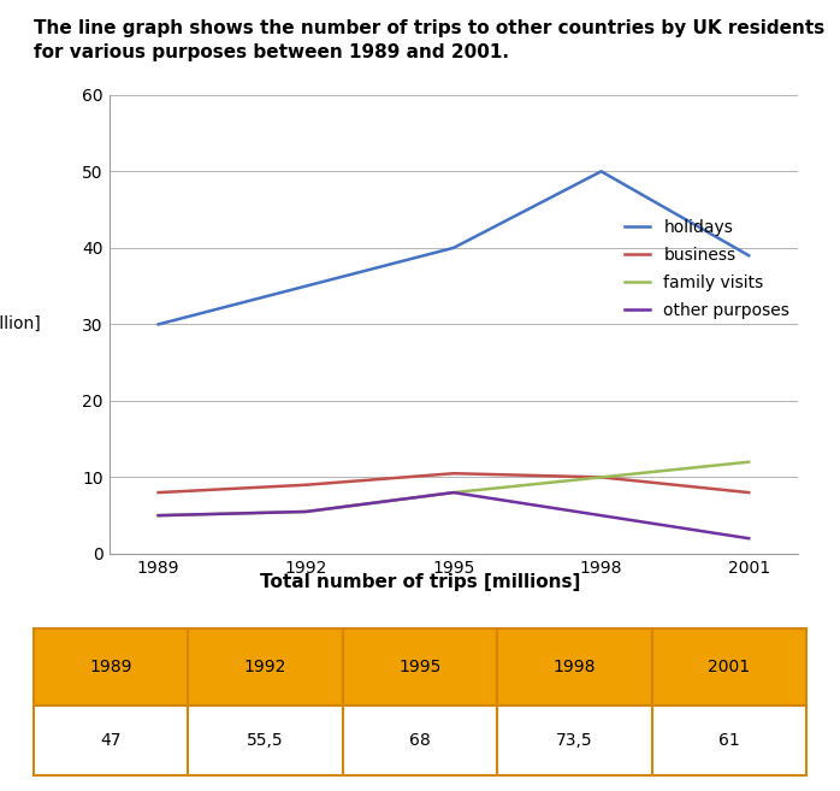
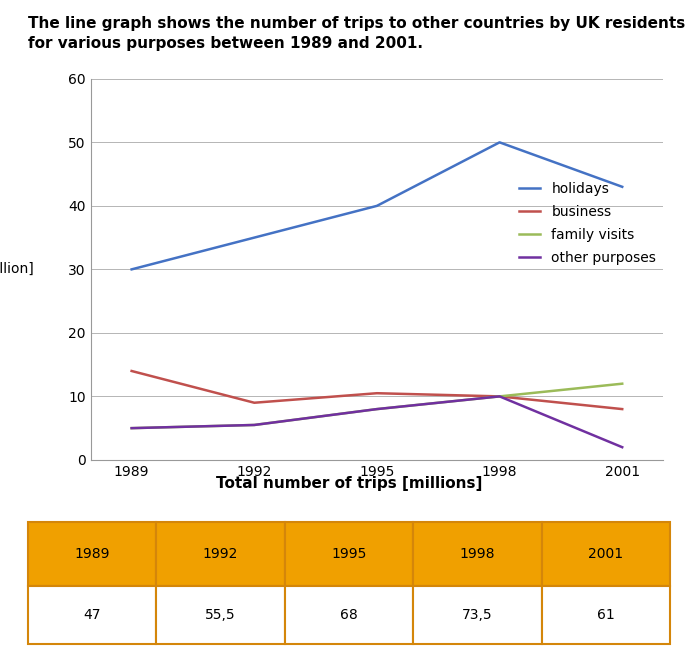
business/1989: 8.0 -> 14.0
other purposes/1998: 5.0 -> 10.0
holidays/2001: 39 -> 43
